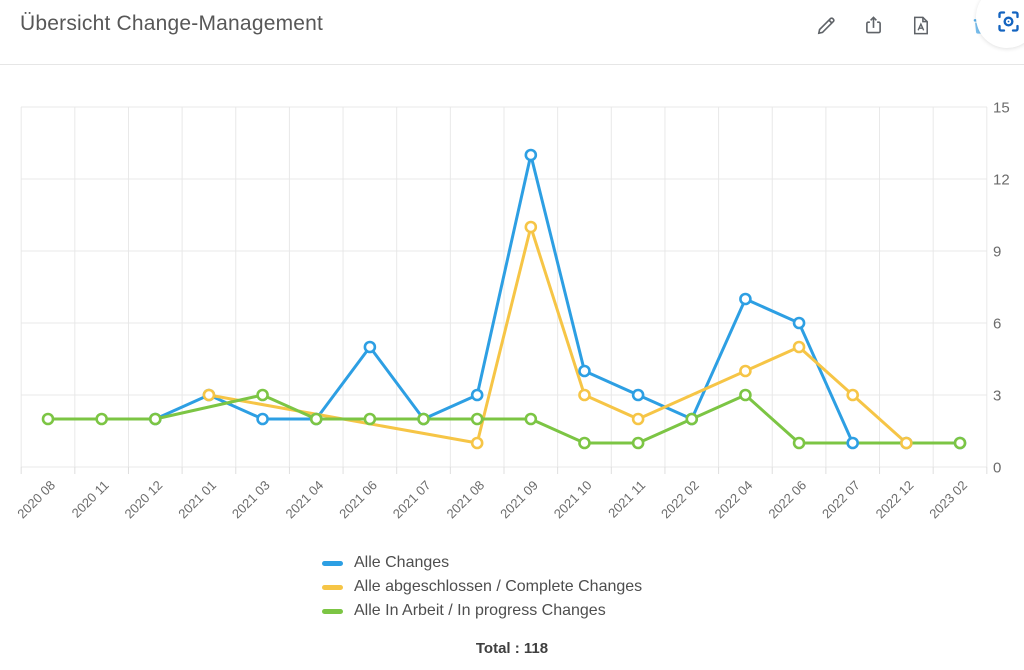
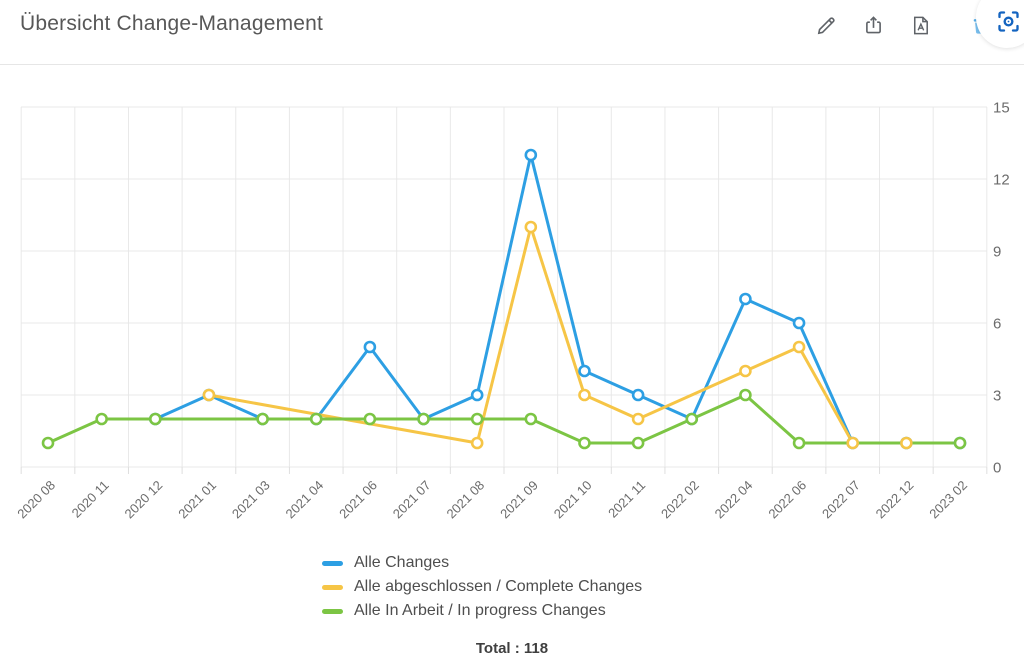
Alle In Arbeit / In progress Changes/2020 08: 2 -> 1
Alle In Arbeit / In progress Changes/2021 03: 3 -> 2
Alle abgeschlossen / Complete Changes/2022 07: 3 -> 1
